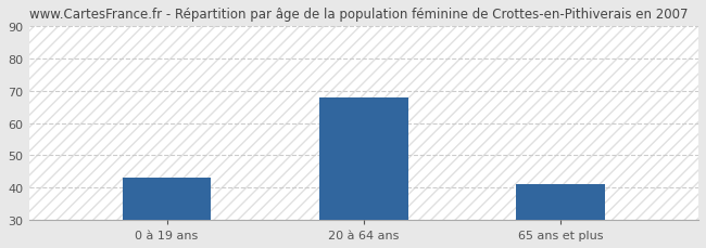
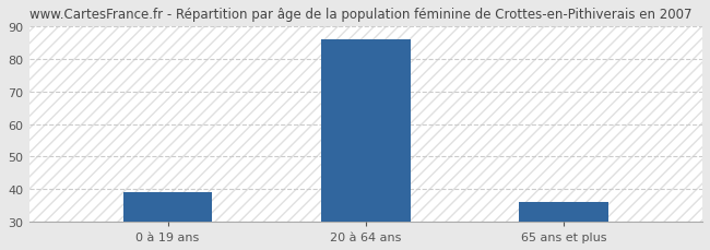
0 à 19 ans: 43 -> 39
20 à 64 ans: 68 -> 86
65 ans et plus: 41 -> 36
